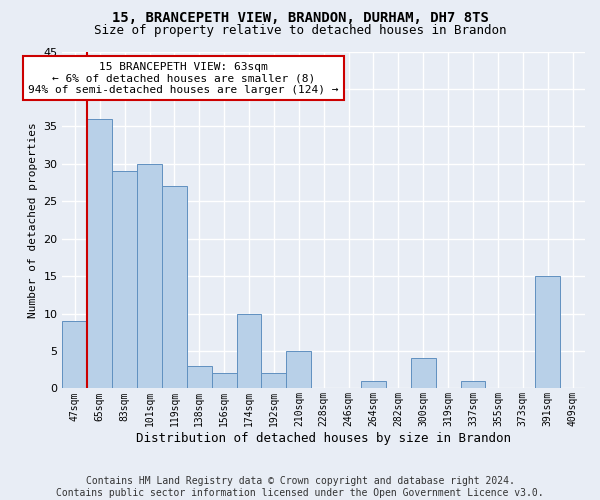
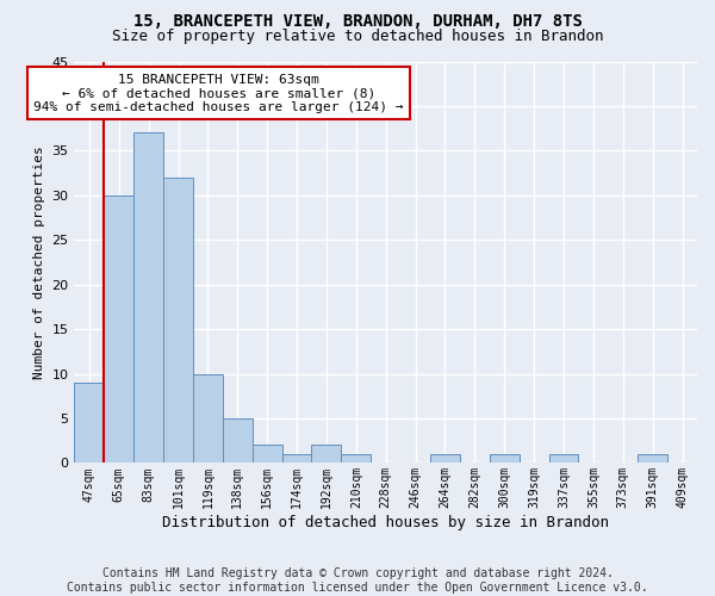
65sqm: 36 -> 30
83sqm: 29 -> 37
101sqm: 30 -> 32
119sqm: 27 -> 10
138sqm: 3 -> 5
174sqm: 10 -> 1
210sqm: 5 -> 1
300sqm: 4 -> 1
391sqm: 15 -> 1
